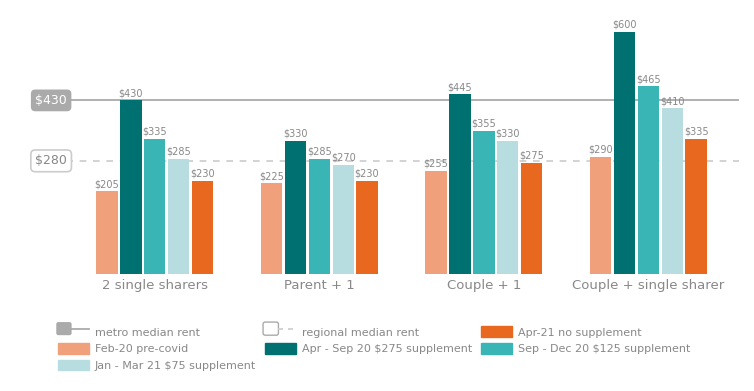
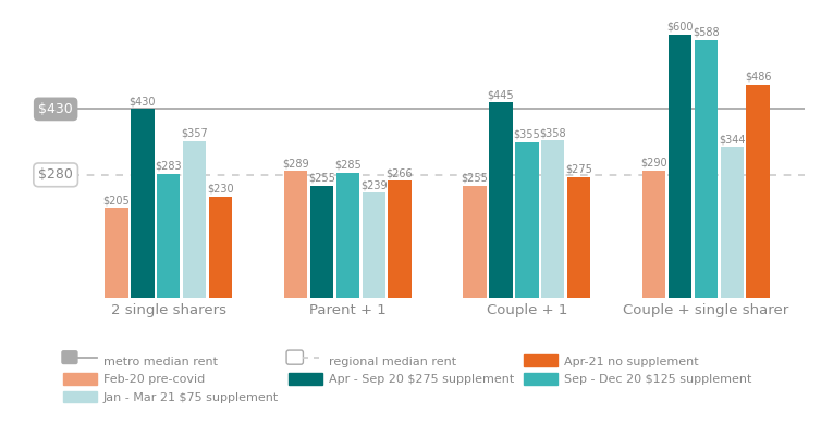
Sep - Dec 20 $125 supplement/2 single sharers: $335 -> $283
Jan - Mar 21 $75 supplement/2 single sharers: $285 -> $357
Feb-20 pre-covid/Parent + 1: $225 -> $289
Apr - Sep 20 $275 supplement/Parent + 1: $330 -> $255
Jan - Mar 21 $75 supplement/Parent + 1: $270 -> $239
Apr-21 no supplement/Parent + 1: $230 -> $266
Jan - Mar 21 $75 supplement/Couple + 1: $330 -> $358
Sep - Dec 20 $125 supplement/Couple + single sharer: $465 -> $588
Jan - Mar 21 $75 supplement/Couple + single sharer: $410 -> $344
Apr-21 no supplement/Couple + single sharer: $335 -> $486
